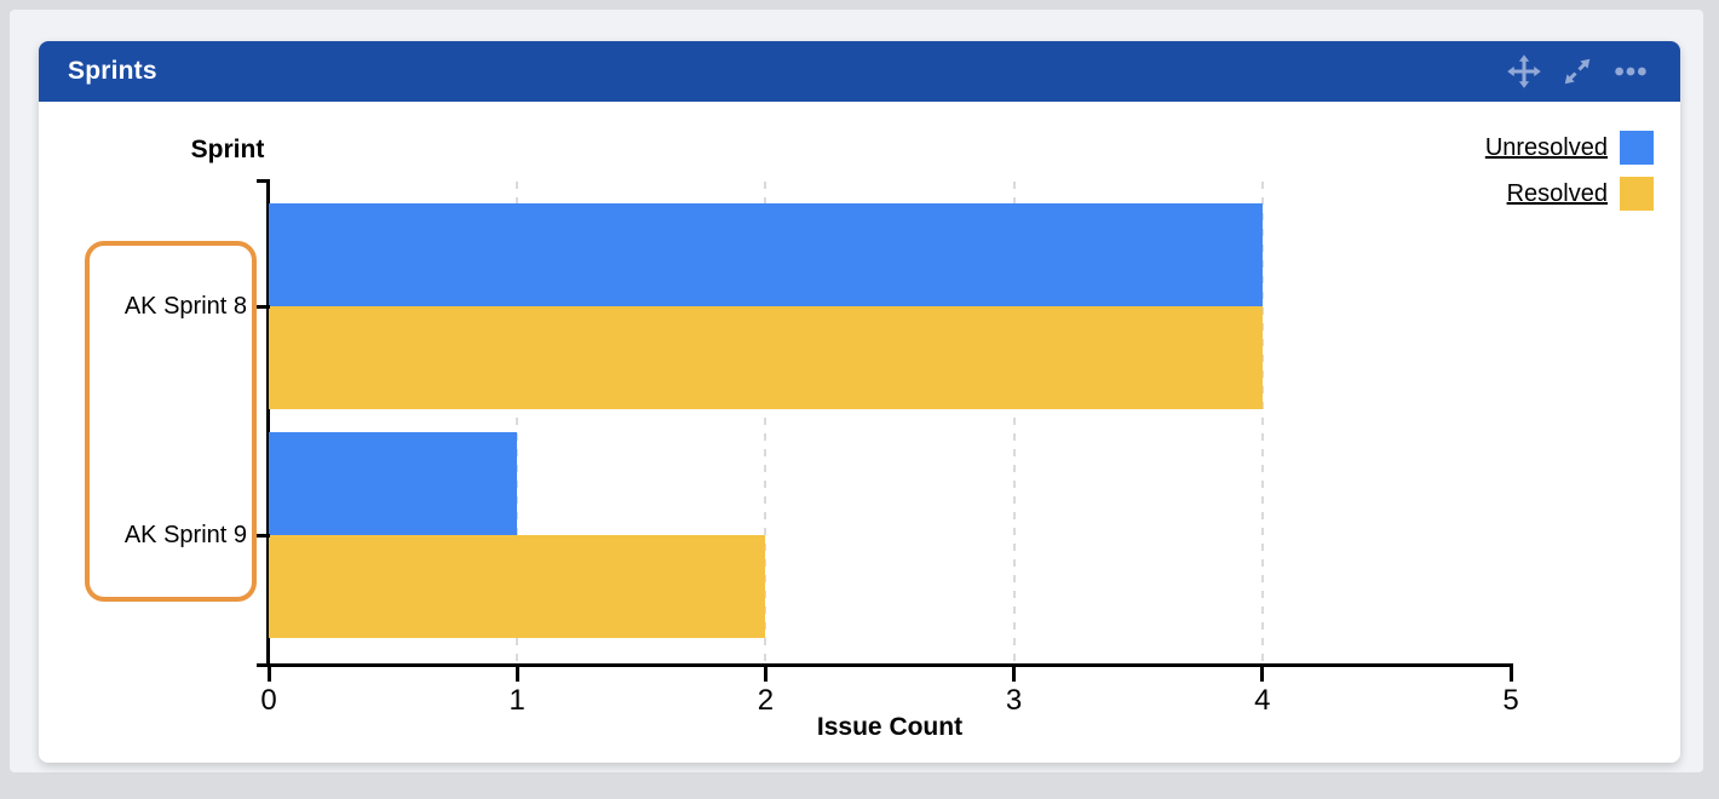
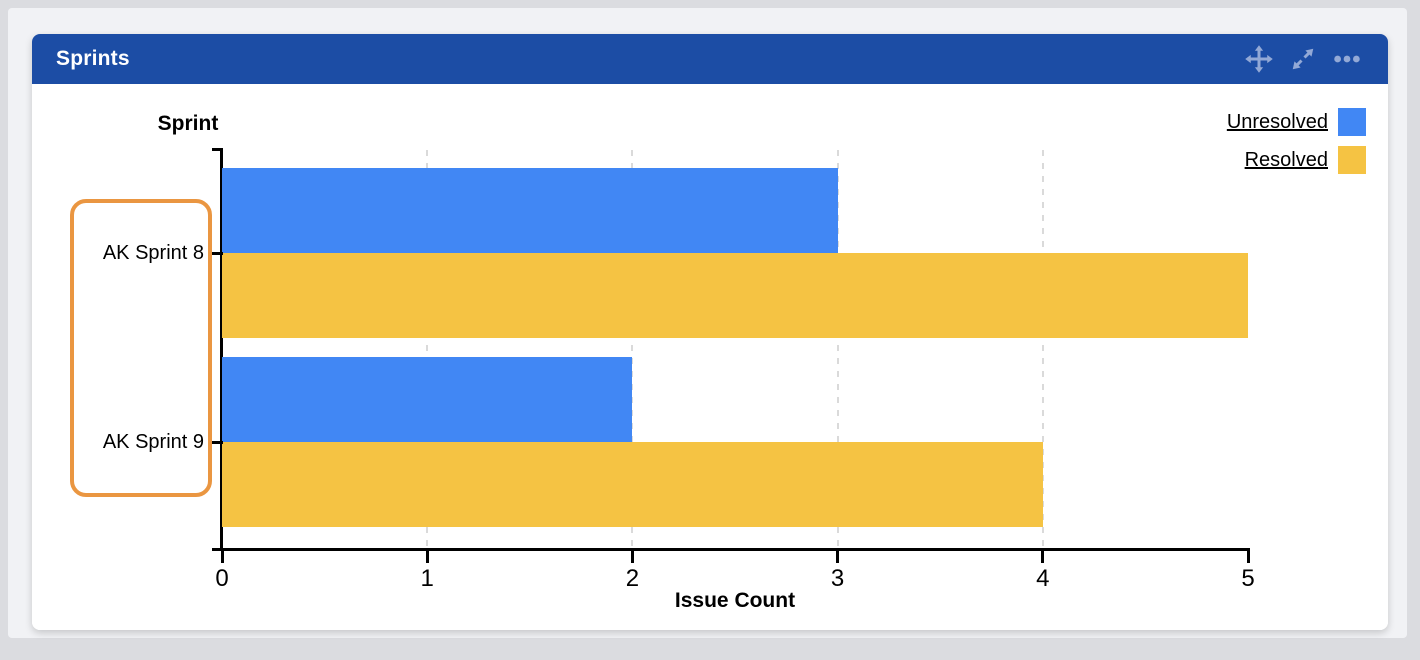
Unresolved/AK Sprint 8: 4 -> 3
Resolved/AK Sprint 8: 4 -> 5
Unresolved/AK Sprint 9: 1 -> 2
Resolved/AK Sprint 9: 2 -> 4
